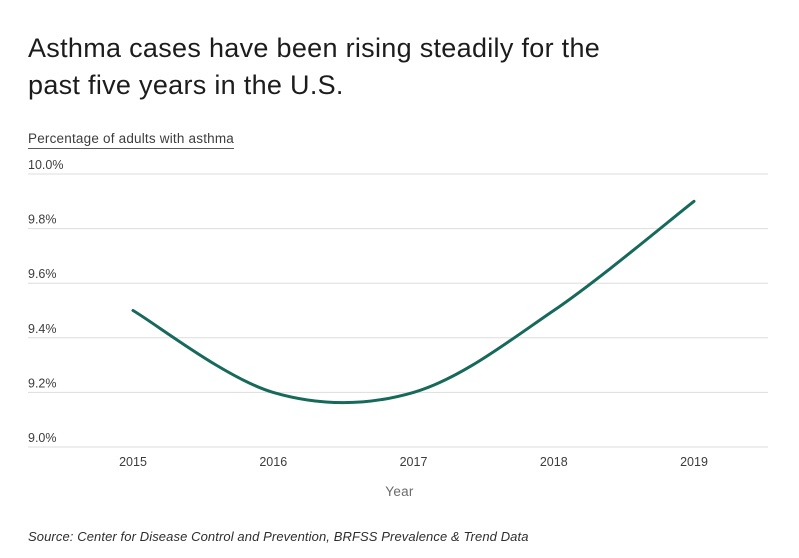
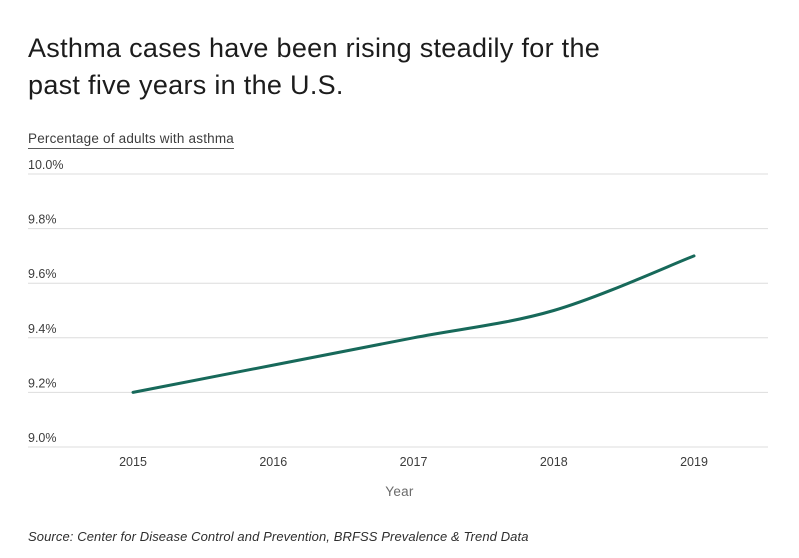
2015: 9.5% -> 9.2%
2016: 9.2% -> 9.3%
2017: 9.2% -> 9.4%
2019: 9.9% -> 9.7%
